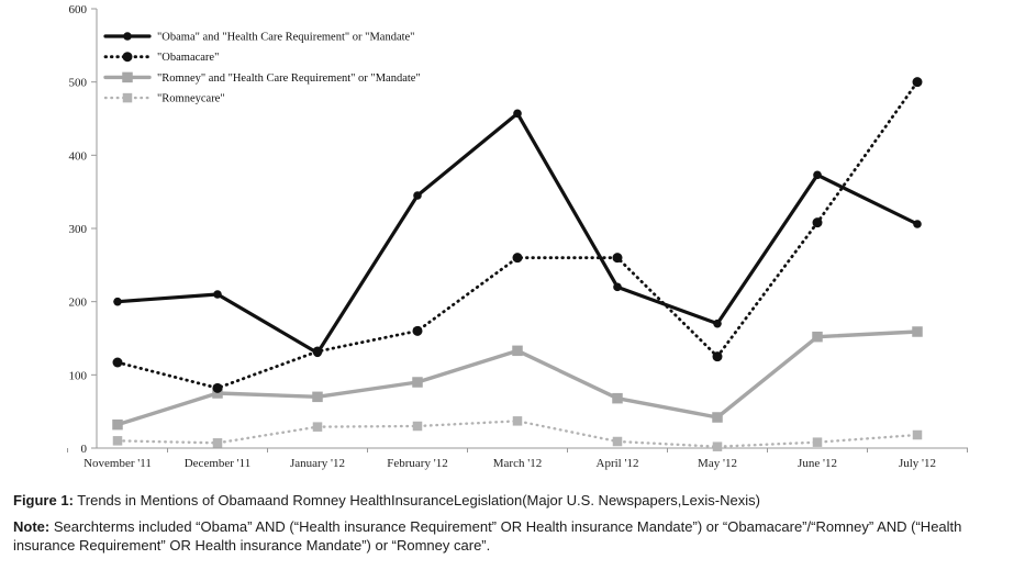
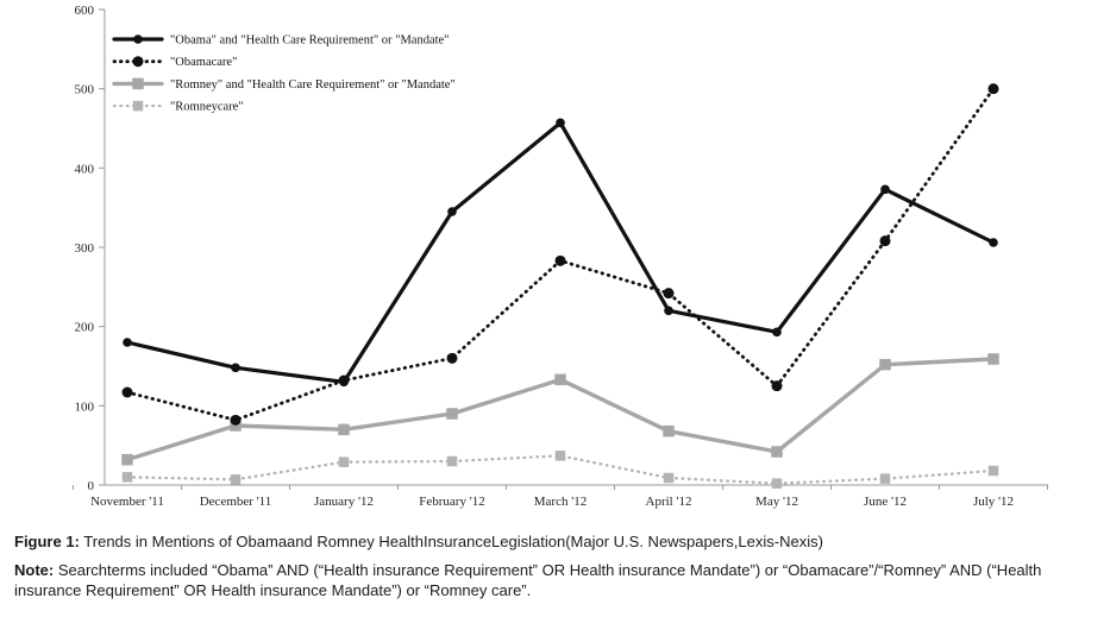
"Obama" and "Health Care Requirement" or "Mandate"/November '11: 200 -> 180
"Obama" and "Health Care Requirement" or "Mandate"/December '11: 210 -> 150
"Obamacare"/March '12: 260 -> 280
"Obamacare"/April '12: 260 -> 240
"Obama" and "Health Care Requirement" or "Mandate"/May '12: 170 -> 190
